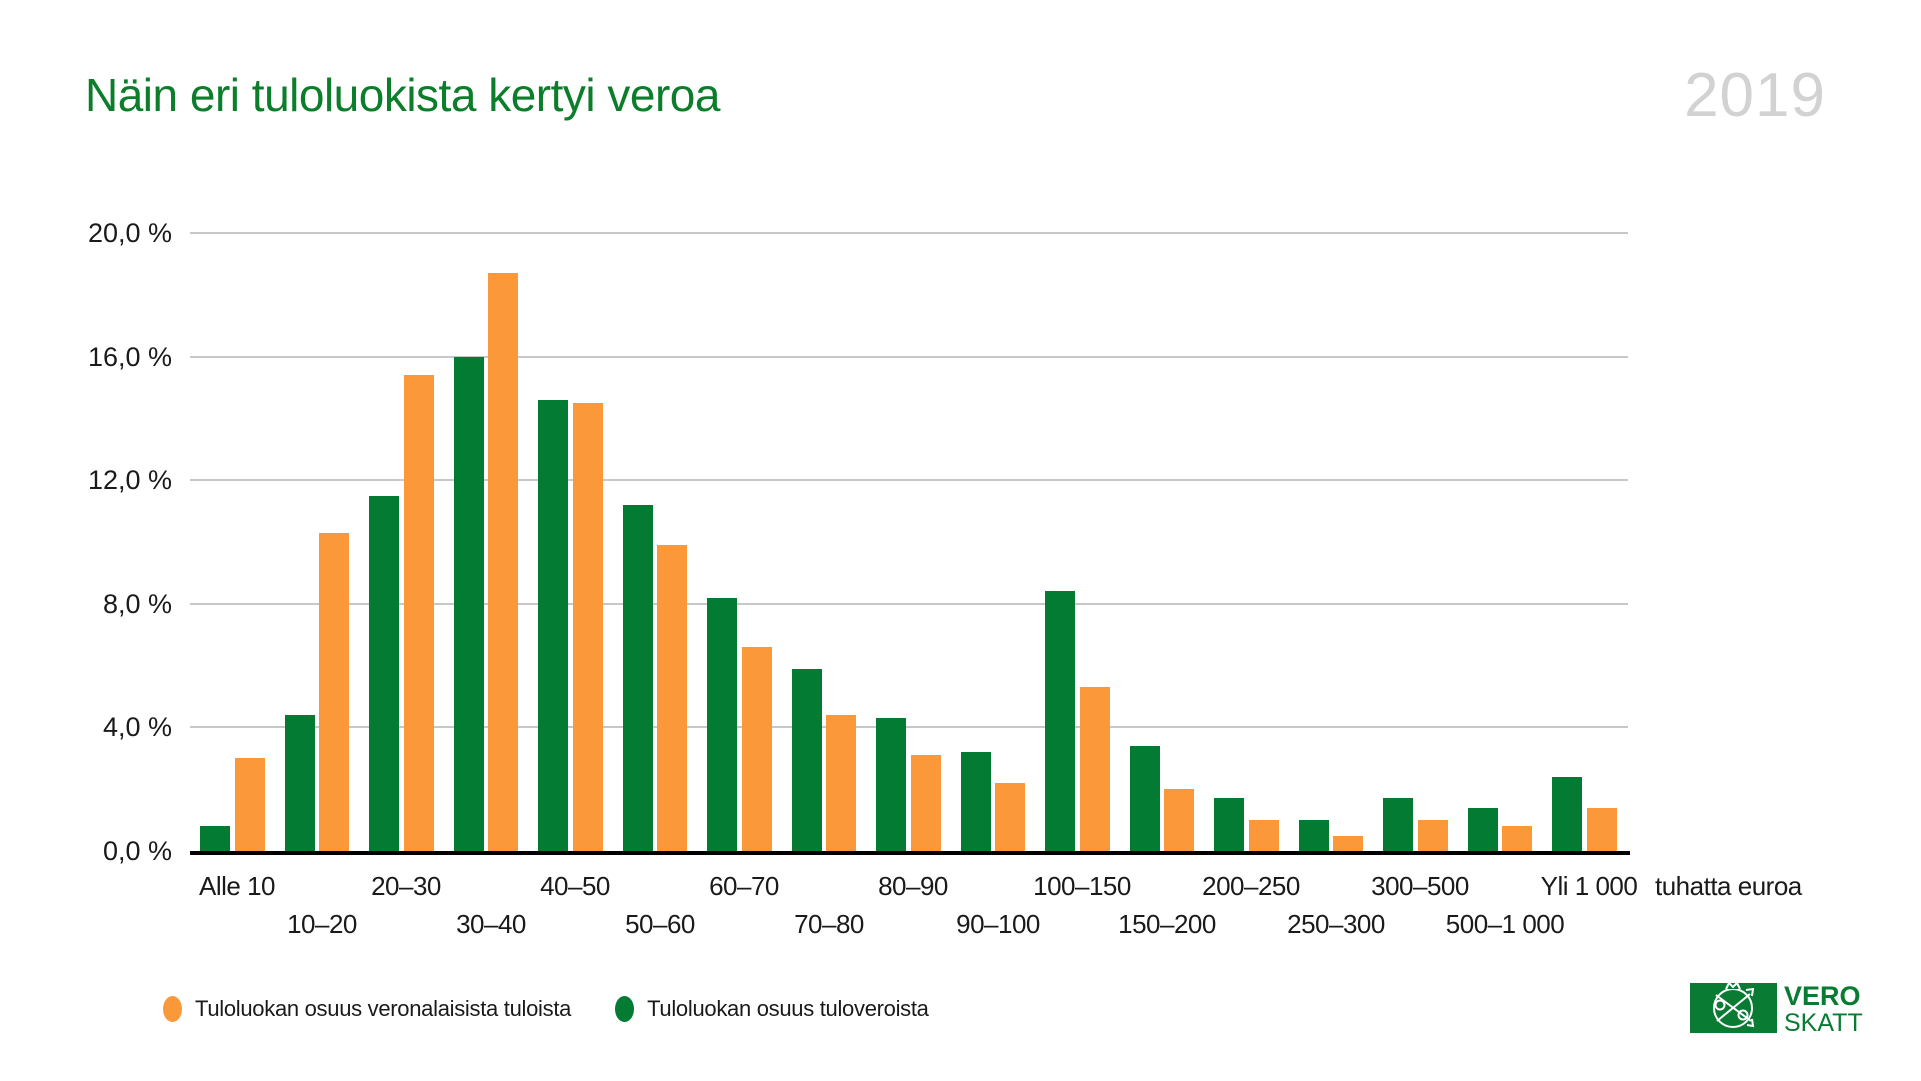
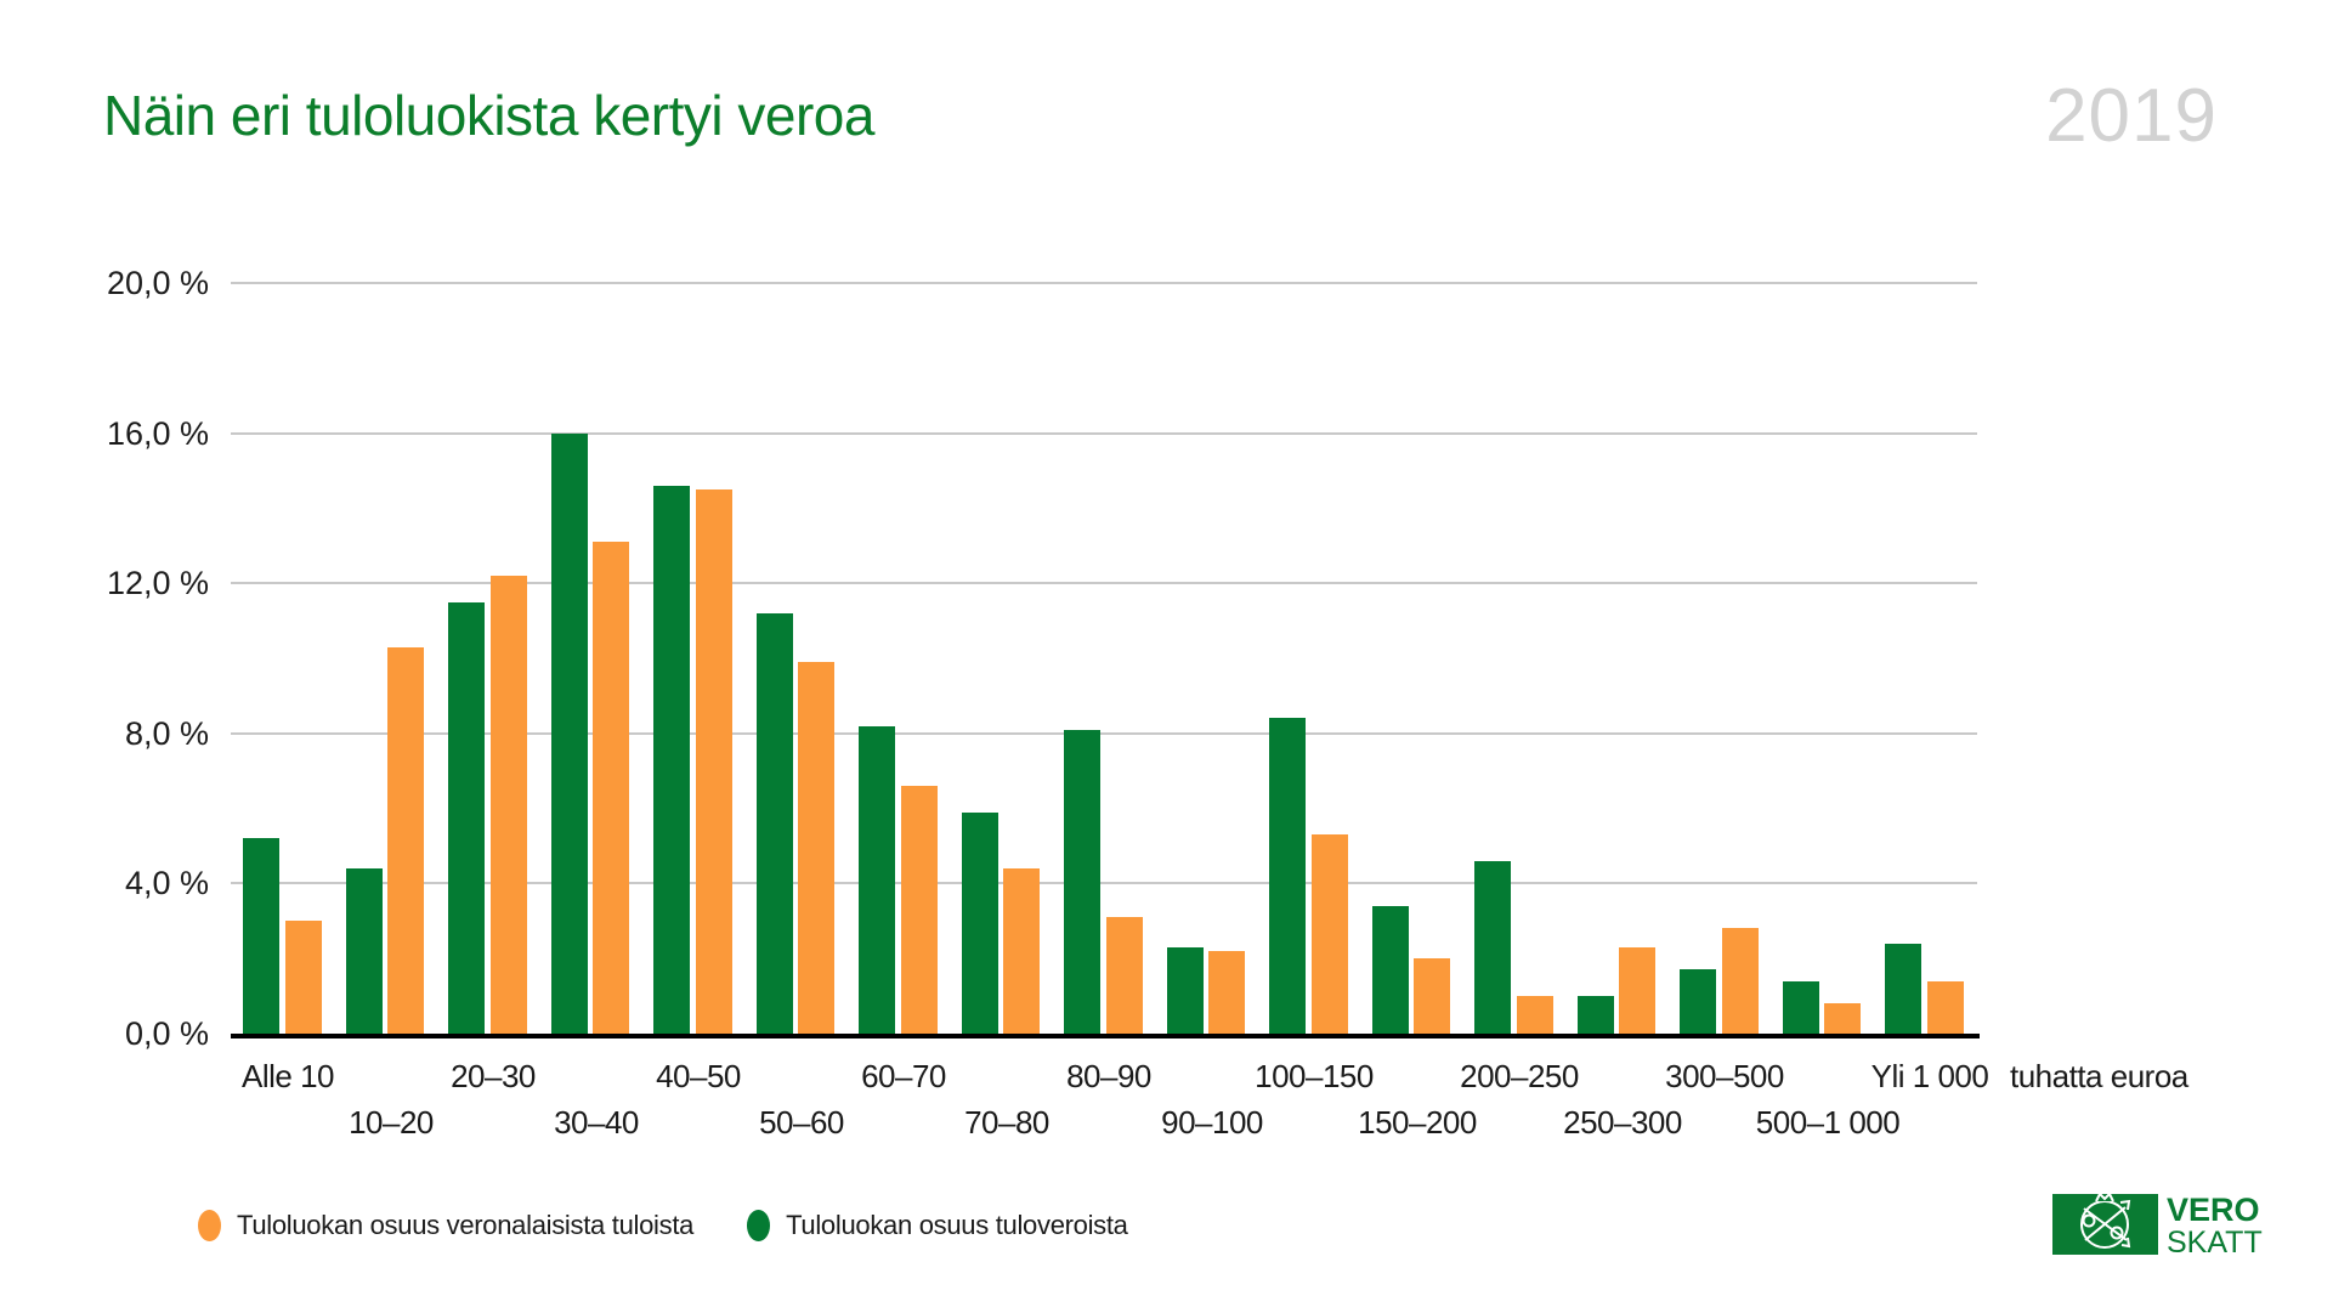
Tuloluokan osuus tuloveroista/Alle 10: 0,8% -> 5,2%
Tuloluokan osuus veronalaisista tuloista/20–30: 15,4% -> 12,2%
Tuloluokan osuus veronalaisista tuloista/30–40: 18,7% -> 13,1%
Tuloluokan osuus tuloveroista/80–90: 4,3% -> 8,1%
Tuloluokan osuus tuloveroista/90–100: 3,2% -> 2,3%
Tuloluokan osuus tuloveroista/200–250: 1,7% -> 4,6%
Tuloluokan osuus veronalaisista tuloista/250–300: 0,5% -> 2,3%
Tuloluokan osuus veronalaisista tuloista/300–500: 1,0% -> 2,8%
